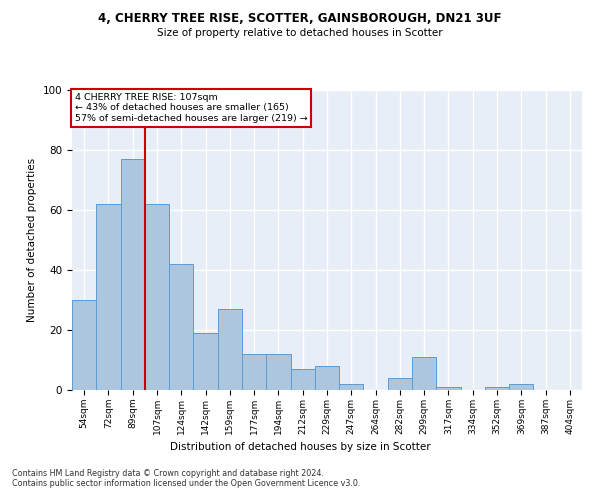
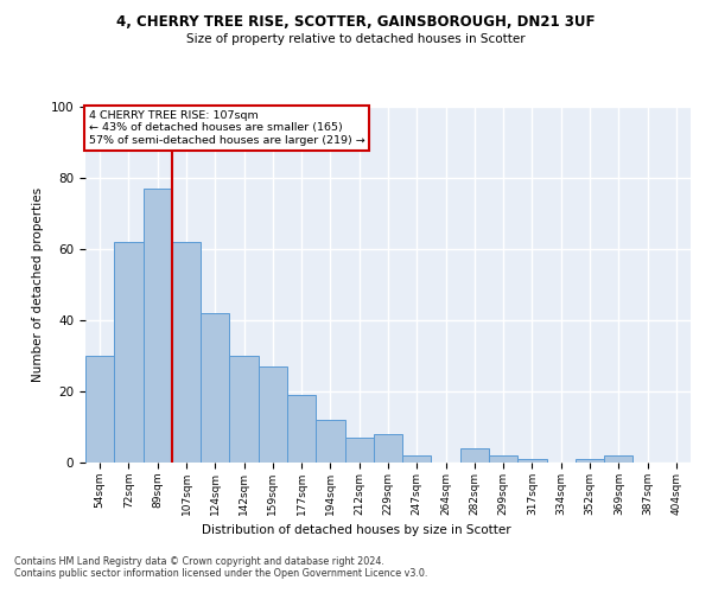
142sqm: 19 -> 30
177sqm: 12 -> 19
299sqm: 11 -> 2
